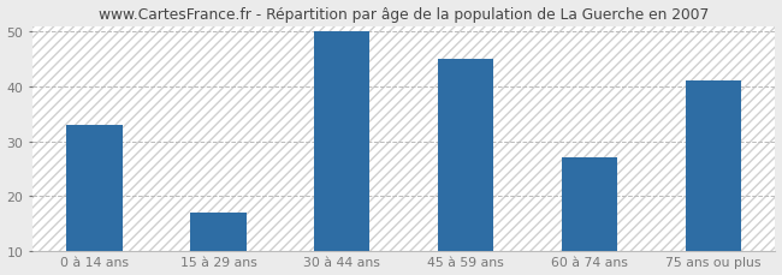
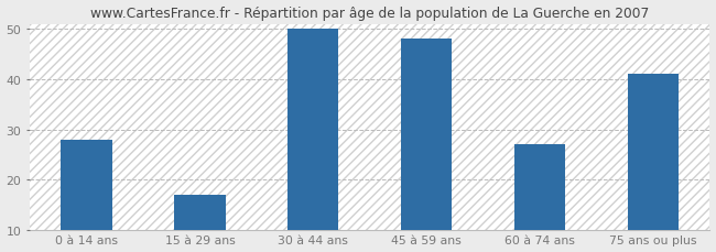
0 à 14 ans: 33 -> 28
45 à 59 ans: 45 -> 48
